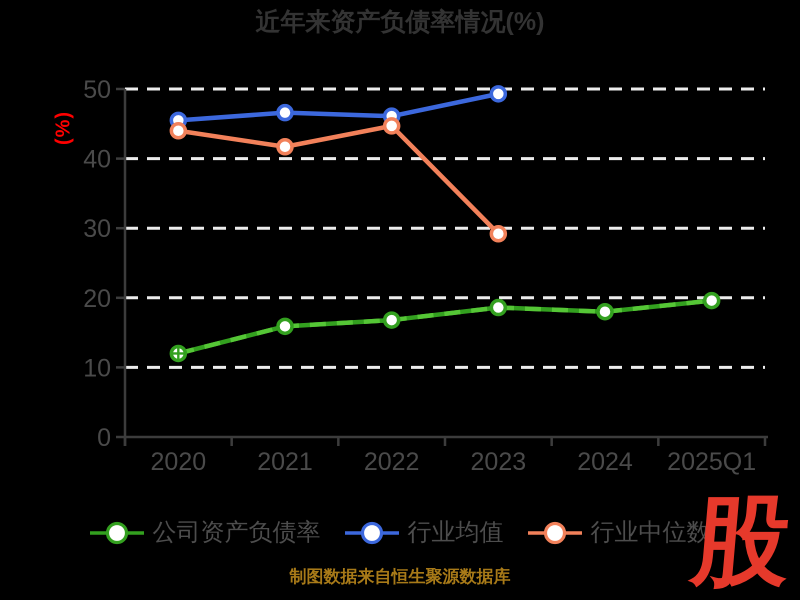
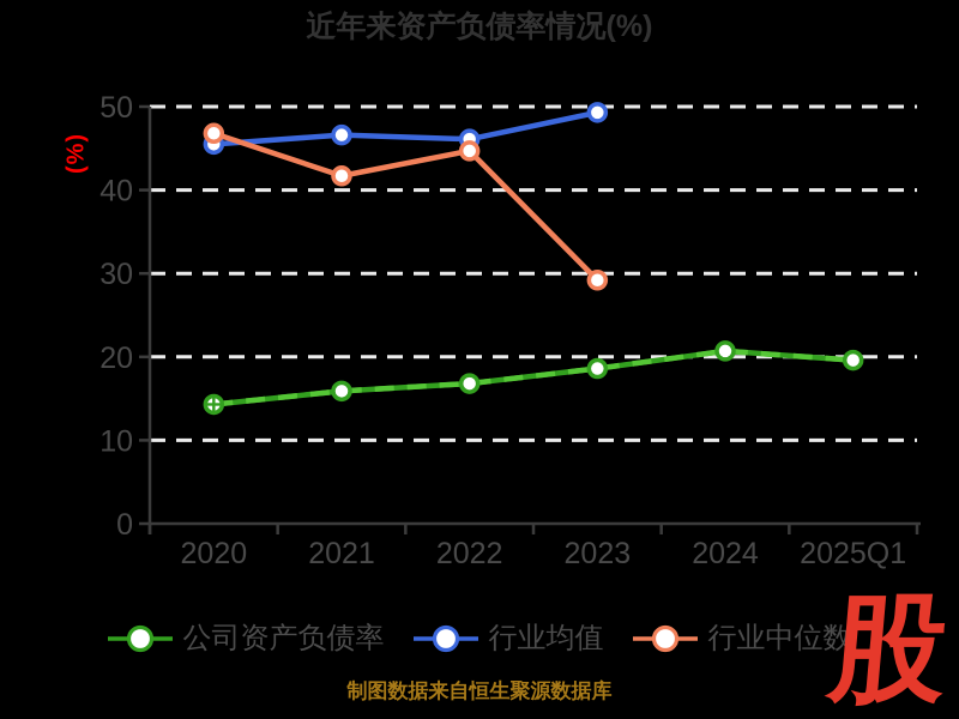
公司资产负债率/2020: 12 -> 14
行业中位数/2020: 44 -> 47
公司资产负债率/2024: 18 -> 21
